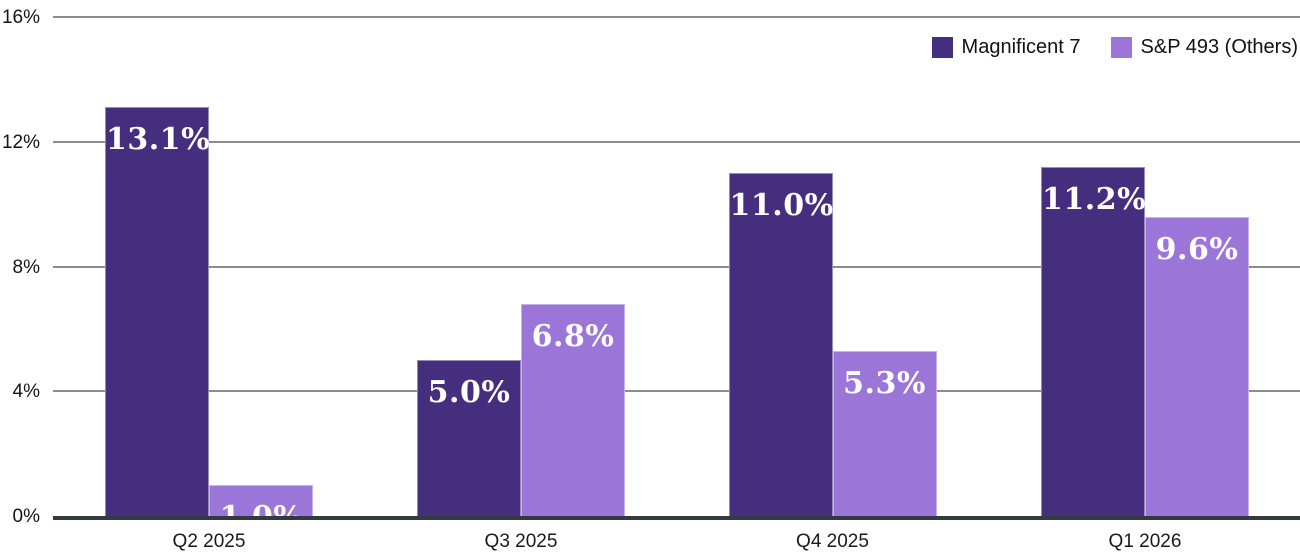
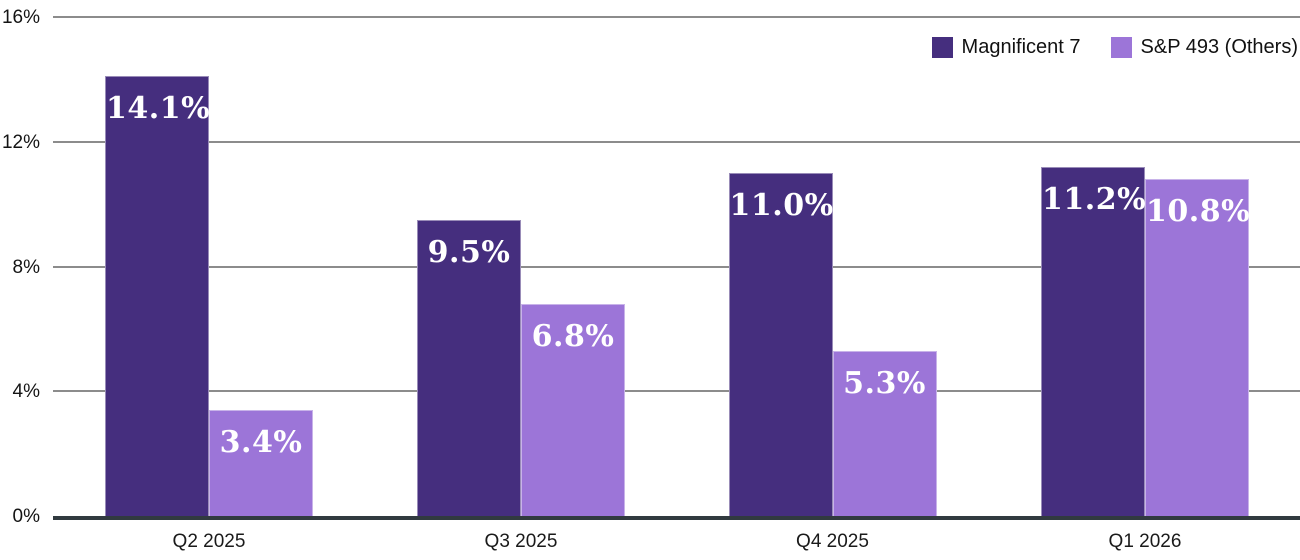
Magnificent 7/Q2 2025: 13.1% -> 14.1%
S&P 493 (Others)/Q2 2025: 1.0% -> 3.4%
Magnificent 7/Q3 2025: 5.0% -> 9.5%
S&P 493 (Others)/Q1 2026: 9.6% -> 10.8%
